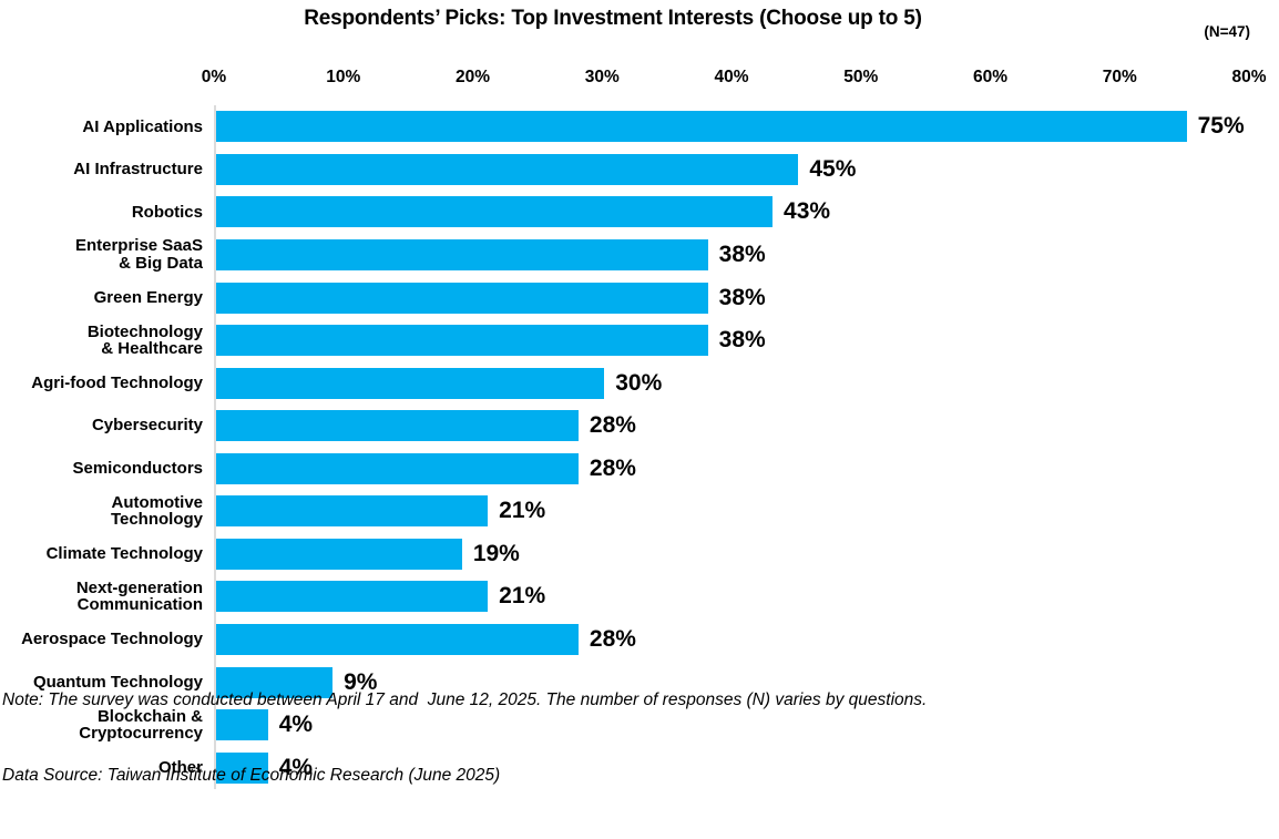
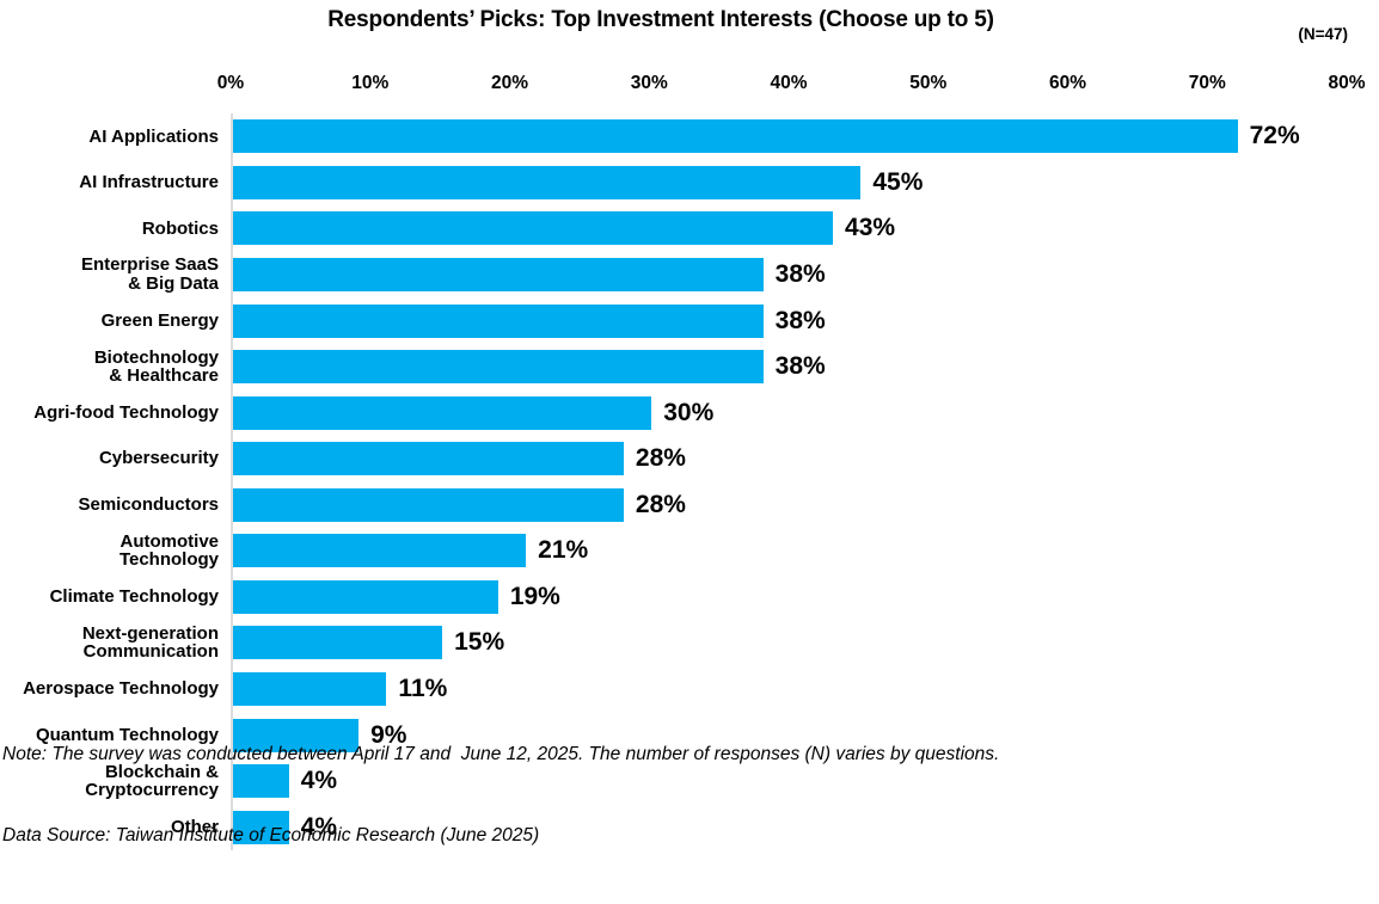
AI Applications: 75% -> 72%
Next-generation Communication: 21% -> 15%
Aerospace Technology: 28% -> 11%
